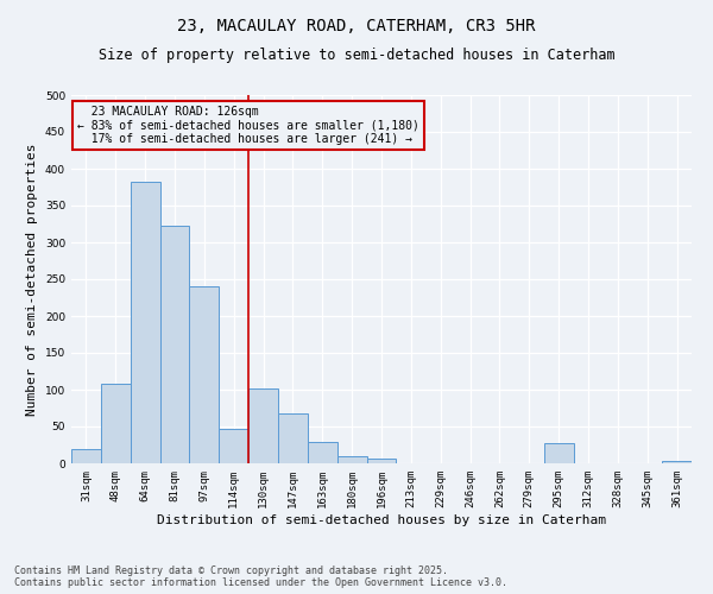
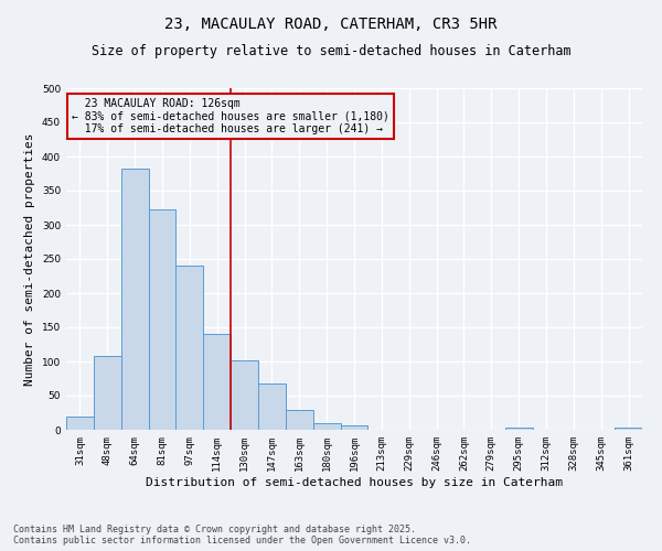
114sqm: 46 -> 141
295sqm: 28 -> 3
